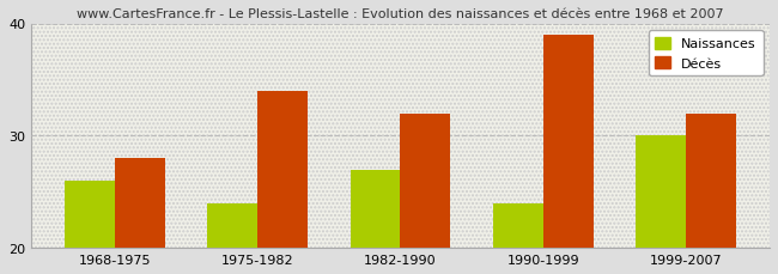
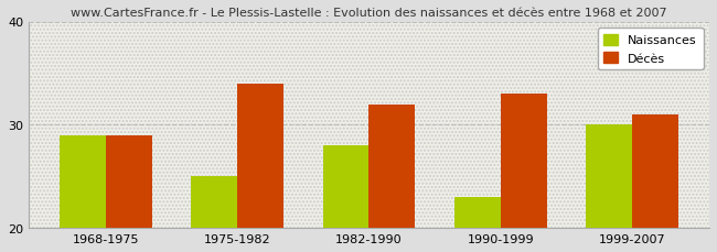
Naissances/1968-1975: 26 -> 29
Décès/1968-1975: 28 -> 29
Naissances/1975-1982: 24 -> 25
Naissances/1982-1990: 27 -> 28
Naissances/1990-1999: 24 -> 23
Décès/1990-1999: 39 -> 33
Décès/1999-2007: 32 -> 31
